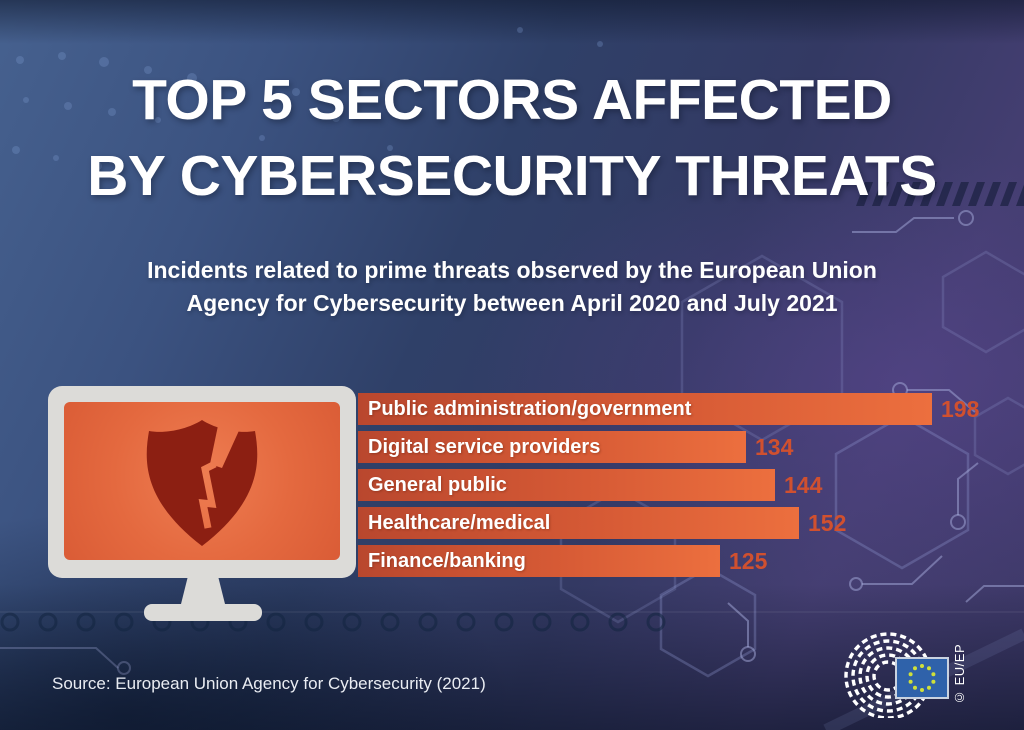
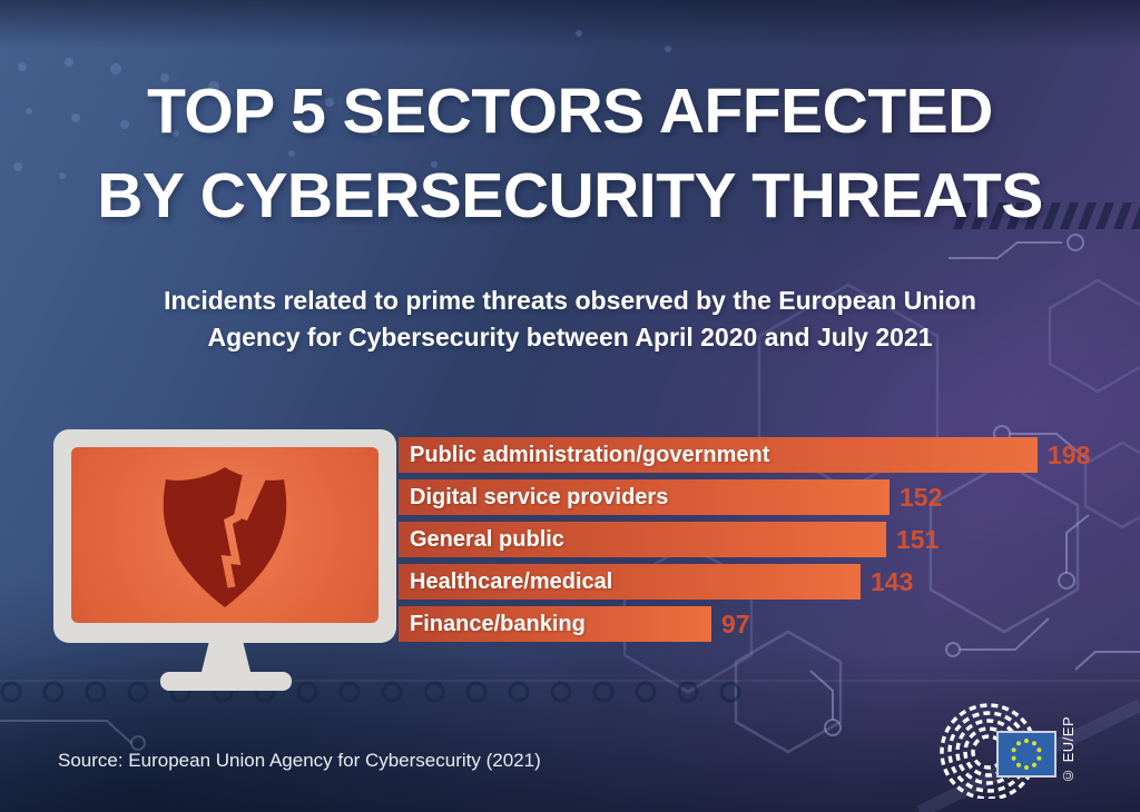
Digital service providers: 134 -> 152
General public: 144 -> 151
Healthcare/medical: 152 -> 143
Finance/banking: 125 -> 97
